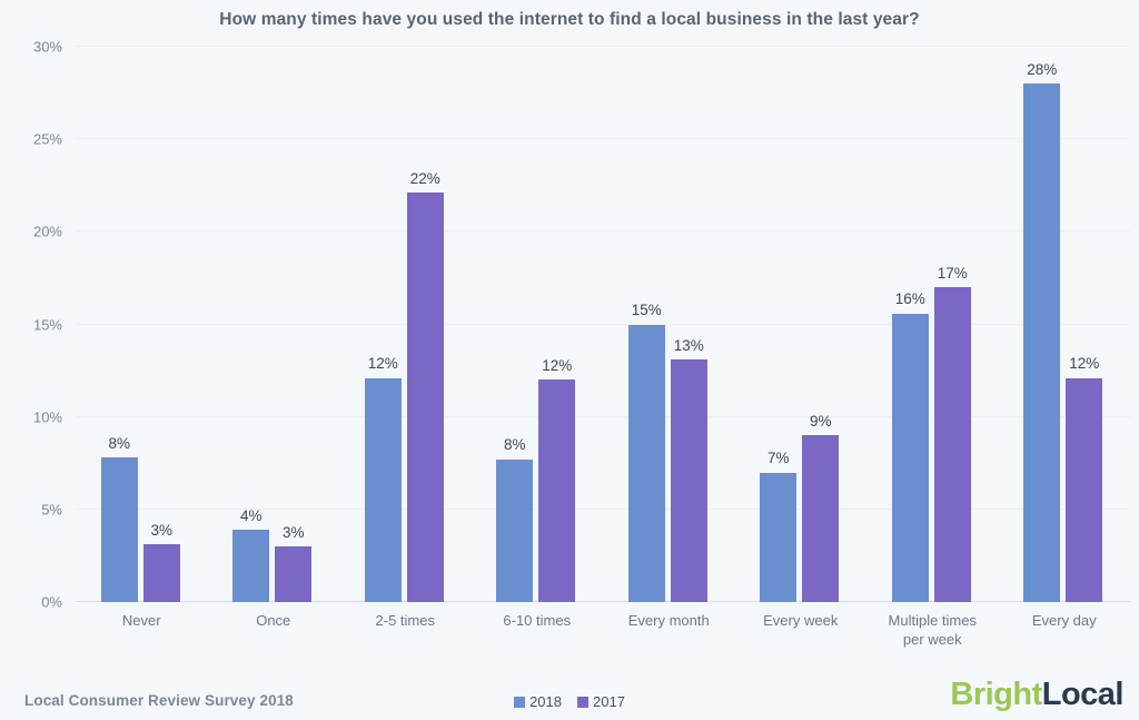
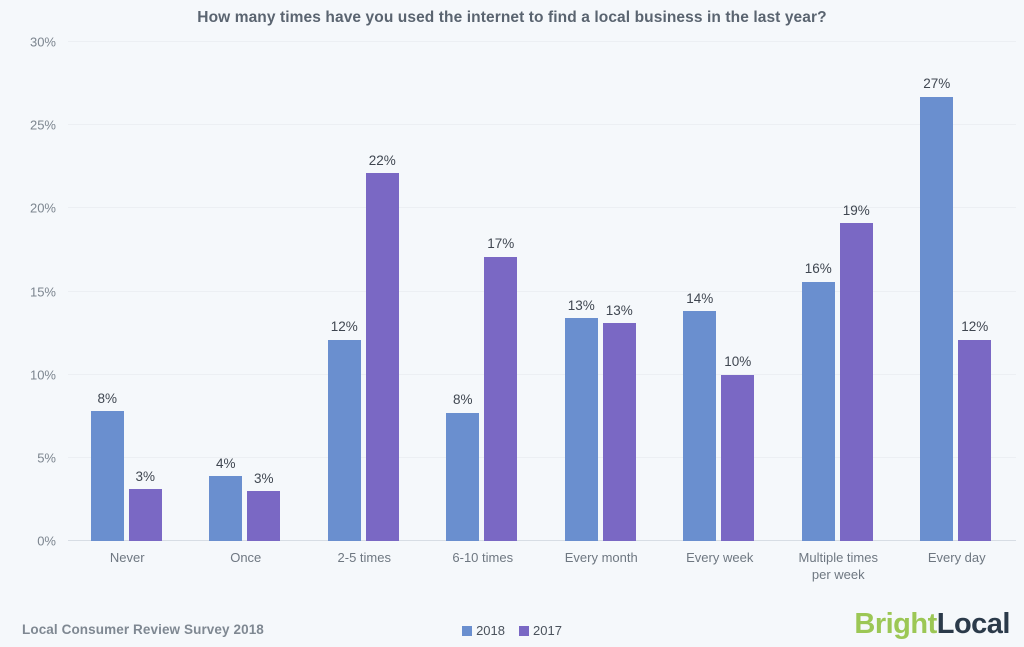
2017/6-10 times: 12% -> 17%
2018/Every month: 15% -> 13%
2018/Every week: 7% -> 14%
2017/Every week: 9% -> 10%
2017/Multiple times per week: 17% -> 19%
2018/Every day: 28% -> 27%
